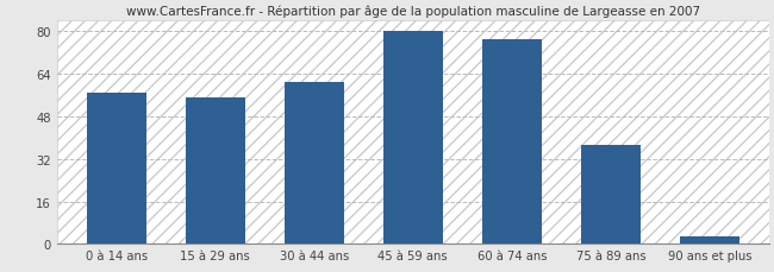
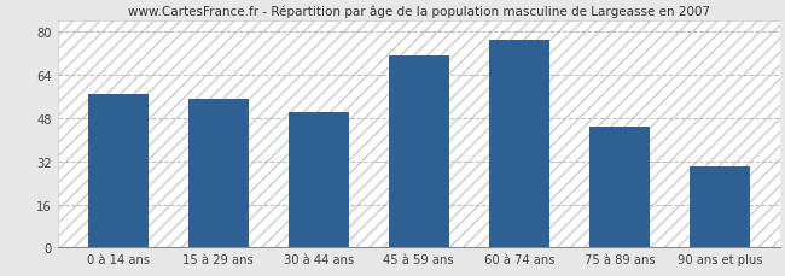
30 à 44 ans: 61 -> 50
45 à 59 ans: 80 -> 71
75 à 89 ans: 37 -> 45
90 ans et plus: 3 -> 30
